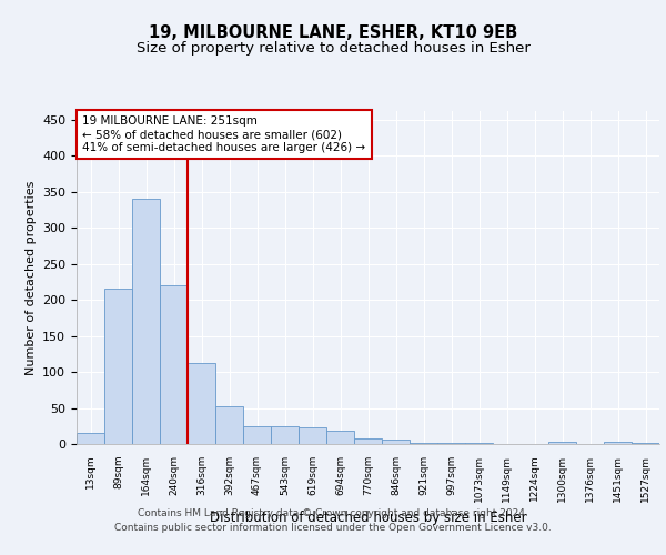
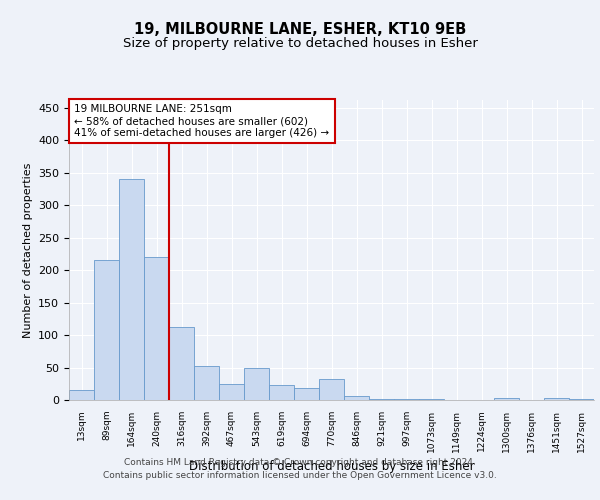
543sqm: 24 -> 50
770sqm: 8 -> 32
